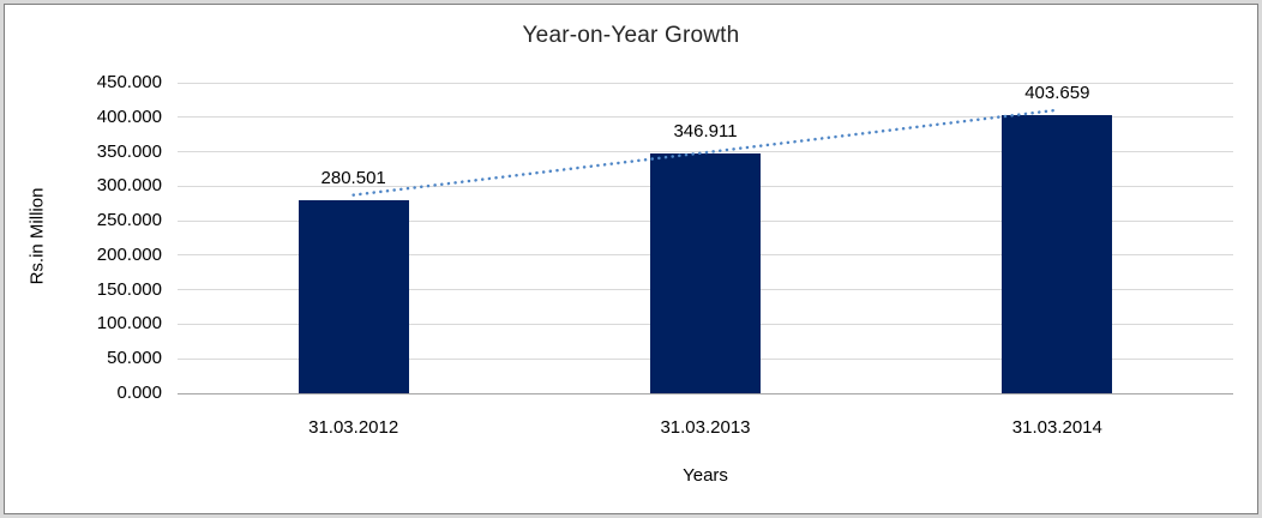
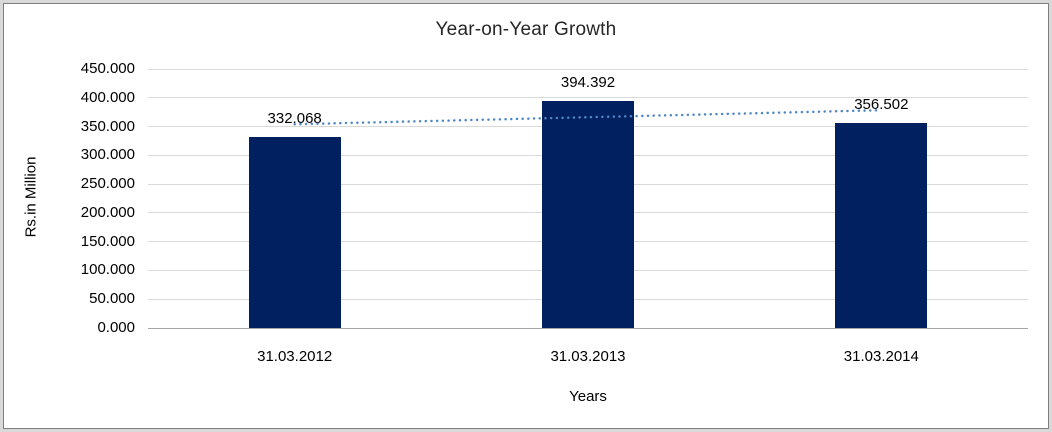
31.03.2012: 280.501 -> 332.068
31.03.2013: 346.911 -> 394.392
31.03.2014: 403.659 -> 356.502
